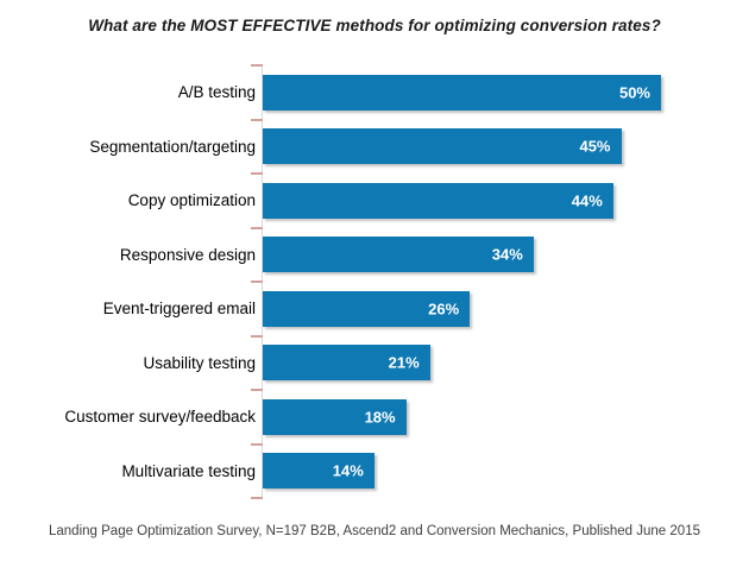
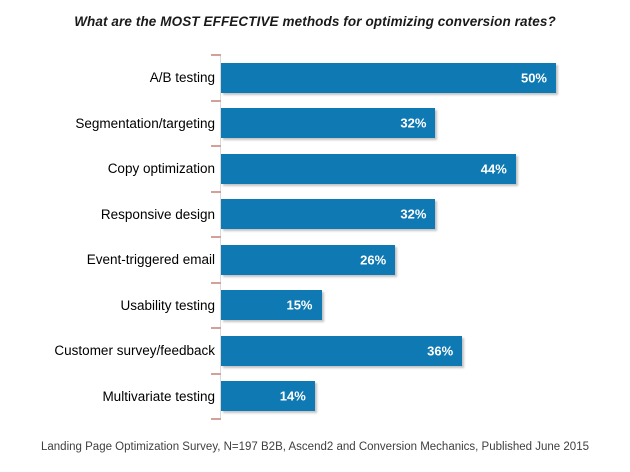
Segmentation/targeting: 45% -> 32%
Responsive design: 34% -> 32%
Usability testing: 21% -> 15%
Customer survey/feedback: 18% -> 36%
